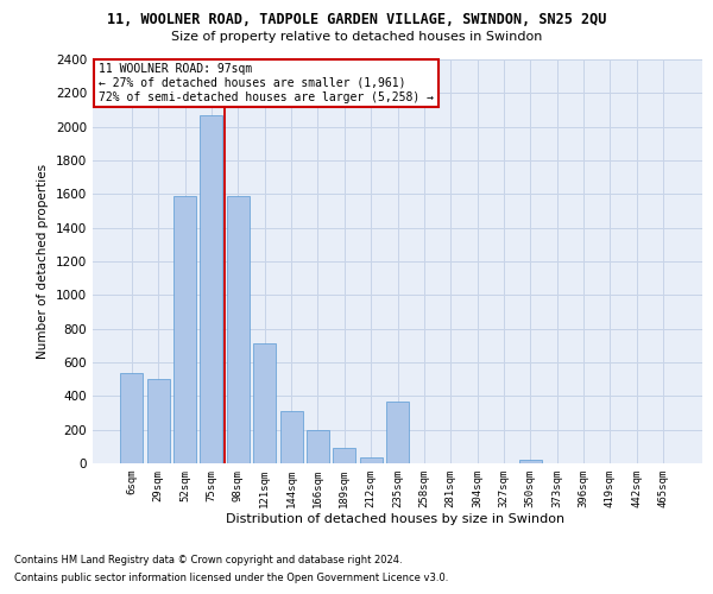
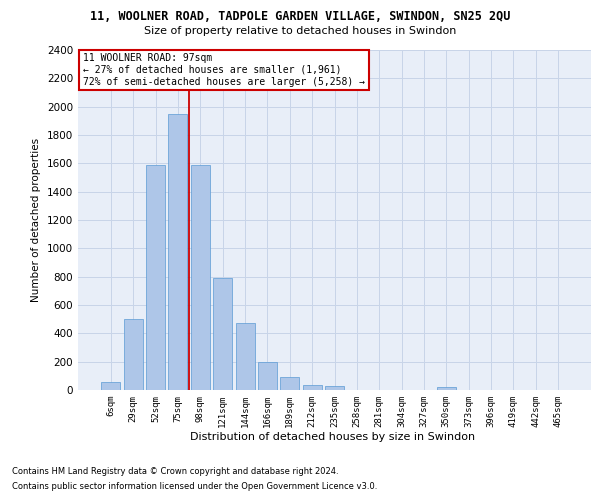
6sqm: 540 -> 60
75sqm: 2070 -> 1950
121sqm: 710 -> 790
144sqm: 310 -> 470
235sqm: 370 -> 30
